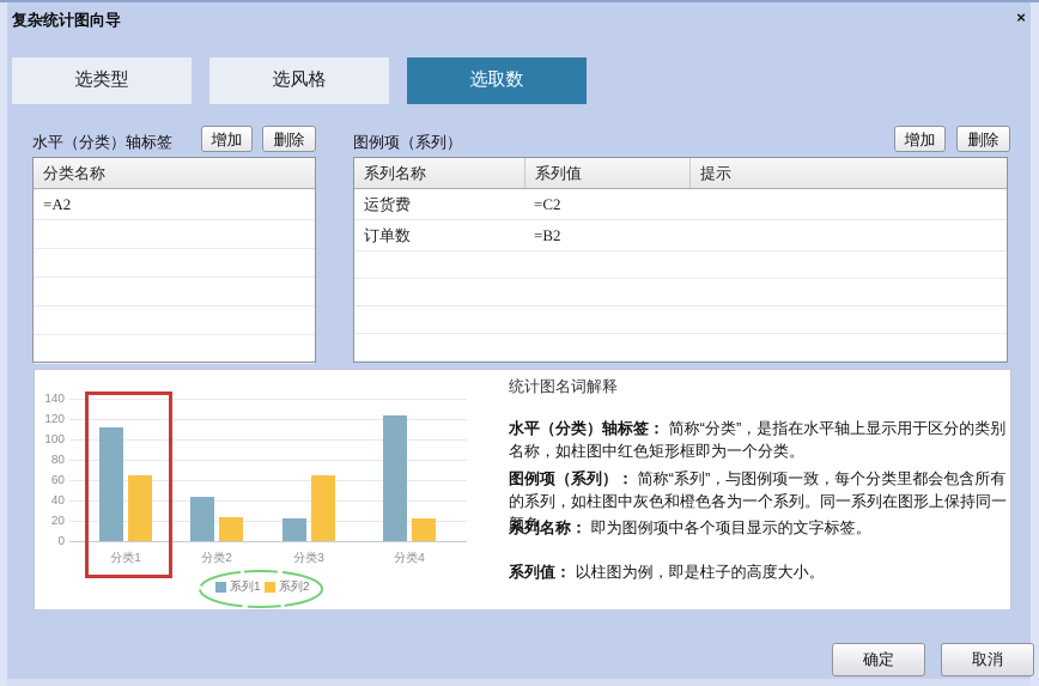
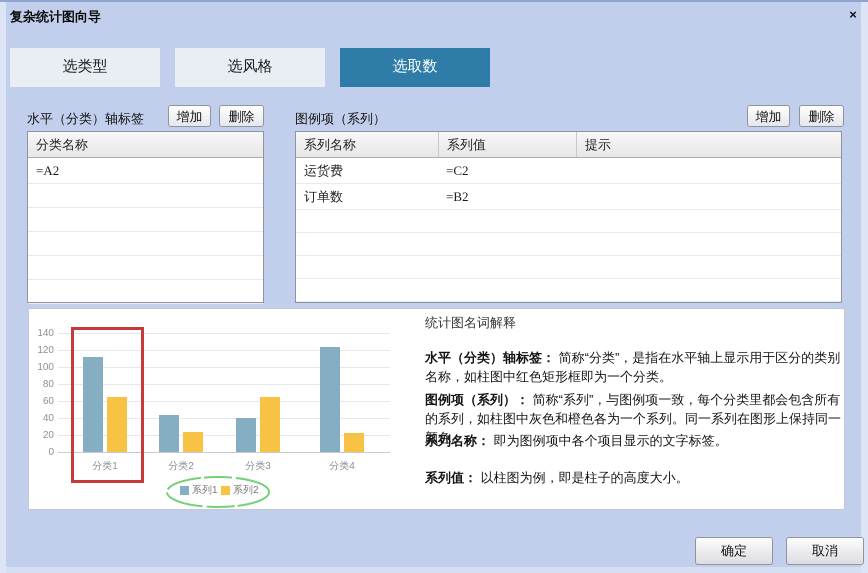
系列1/分类3: 20 -> 40
